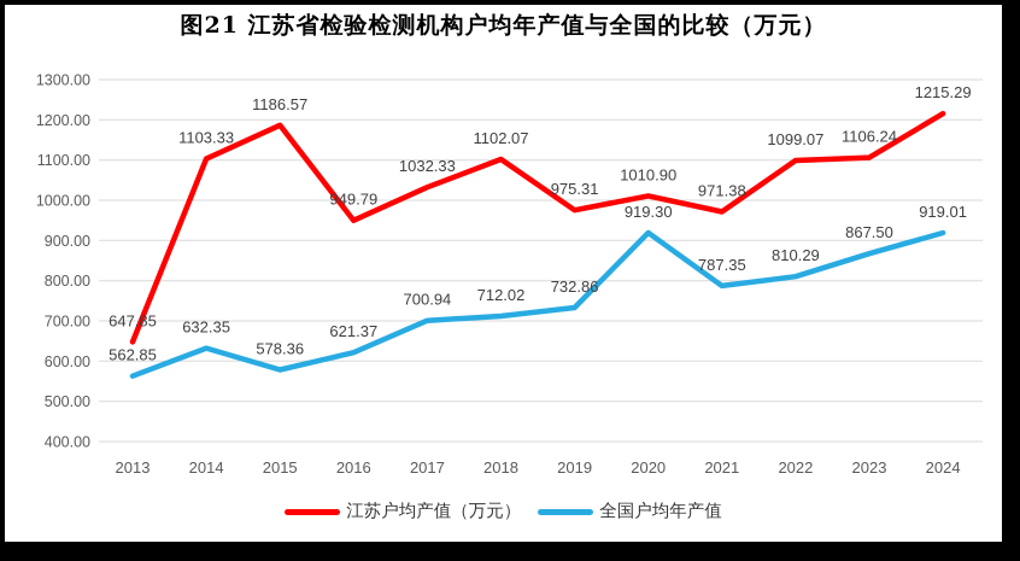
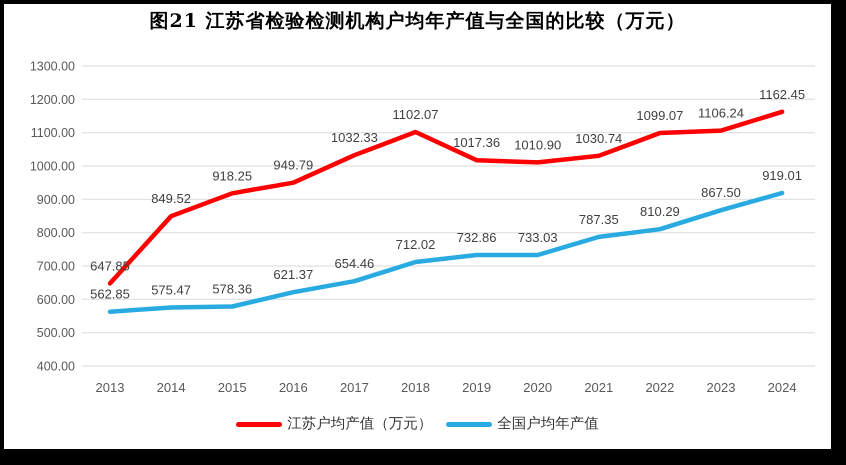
江苏户均产值（万元）/2014: 1103.33 -> 849.52
全国户均年产值/2014: 632.35 -> 575.47
江苏户均产值（万元）/2015: 1186.57 -> 918.25
全国户均年产值/2017: 700.94 -> 654.46
江苏户均产值（万元）/2019: 975.31 -> 1017.36
全国户均年产值/2020: 919.30 -> 733.03
江苏户均产值（万元）/2021: 971.38 -> 1030.74
江苏户均产值（万元）/2024: 1215.29 -> 1162.45
